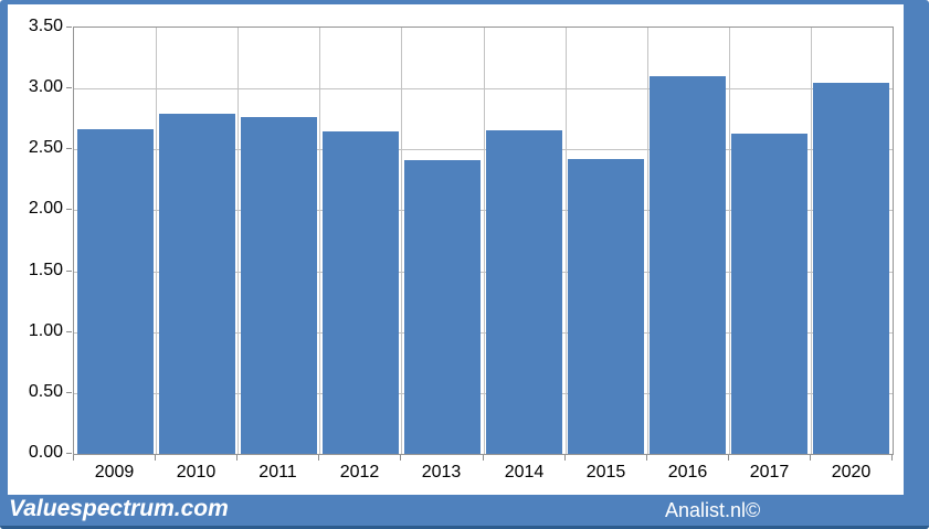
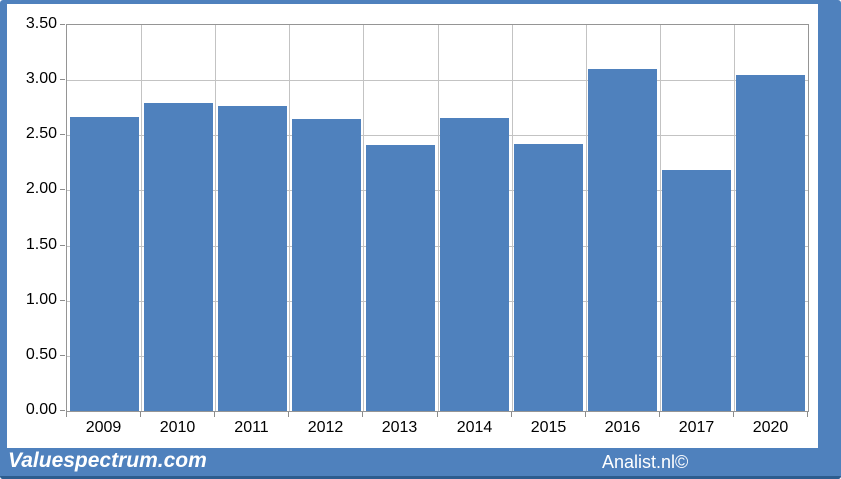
2017: 2.63 -> 2.19
